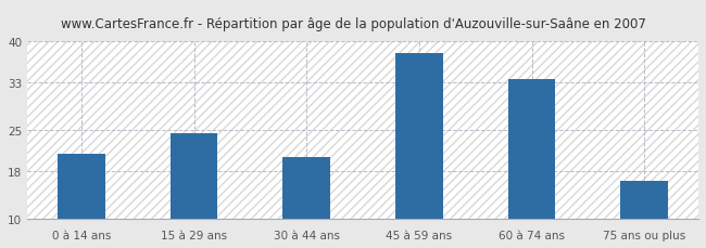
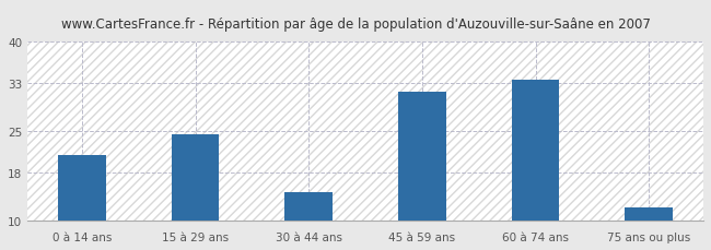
30 à 44 ans: 20.5 -> 14.8
45 à 59 ans: 38.0 -> 31.6
75 ans ou plus: 16.5 -> 12.2
